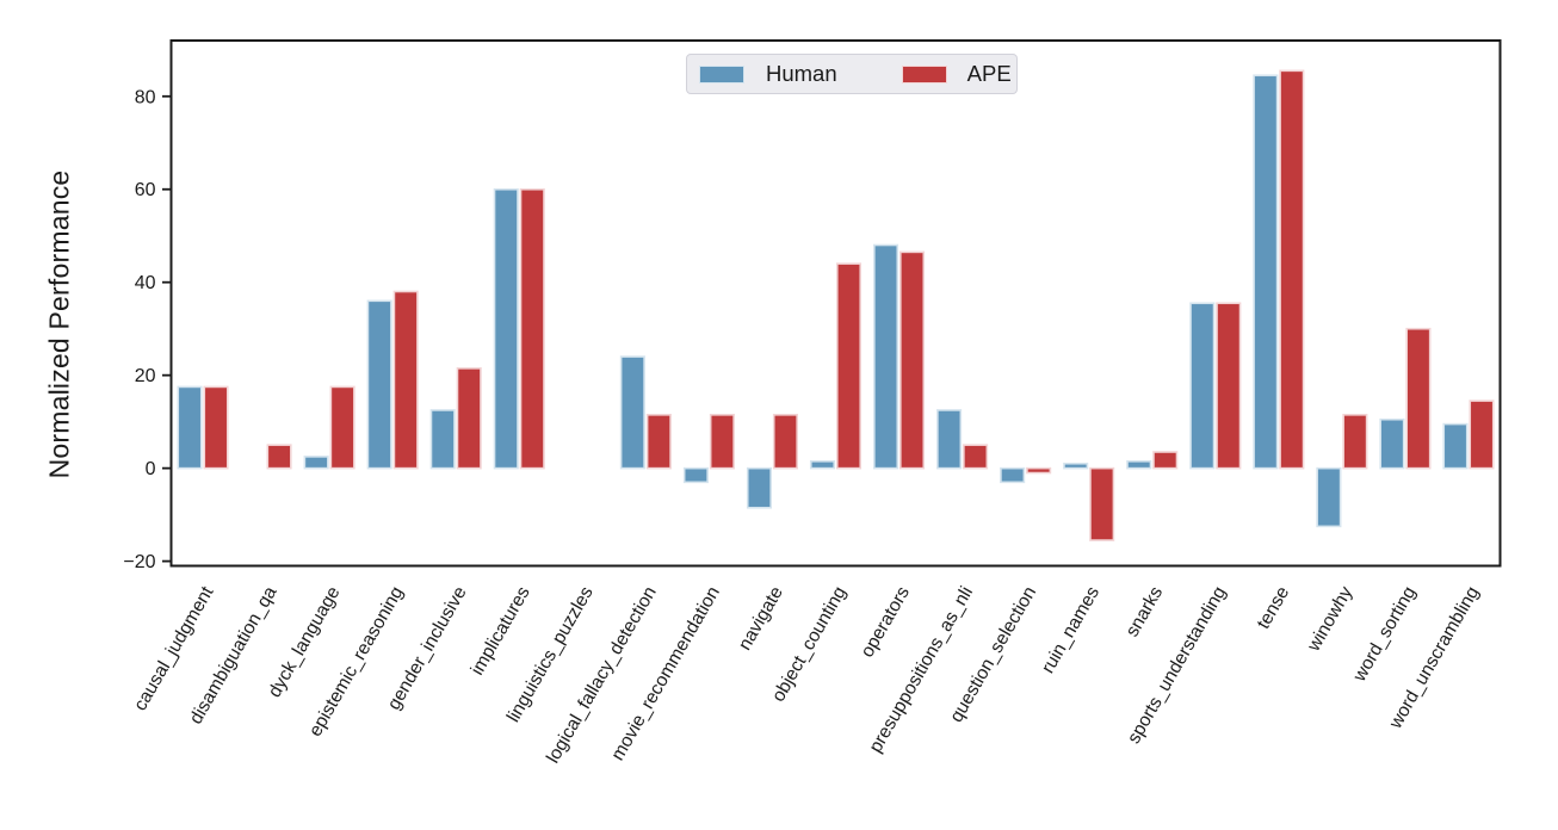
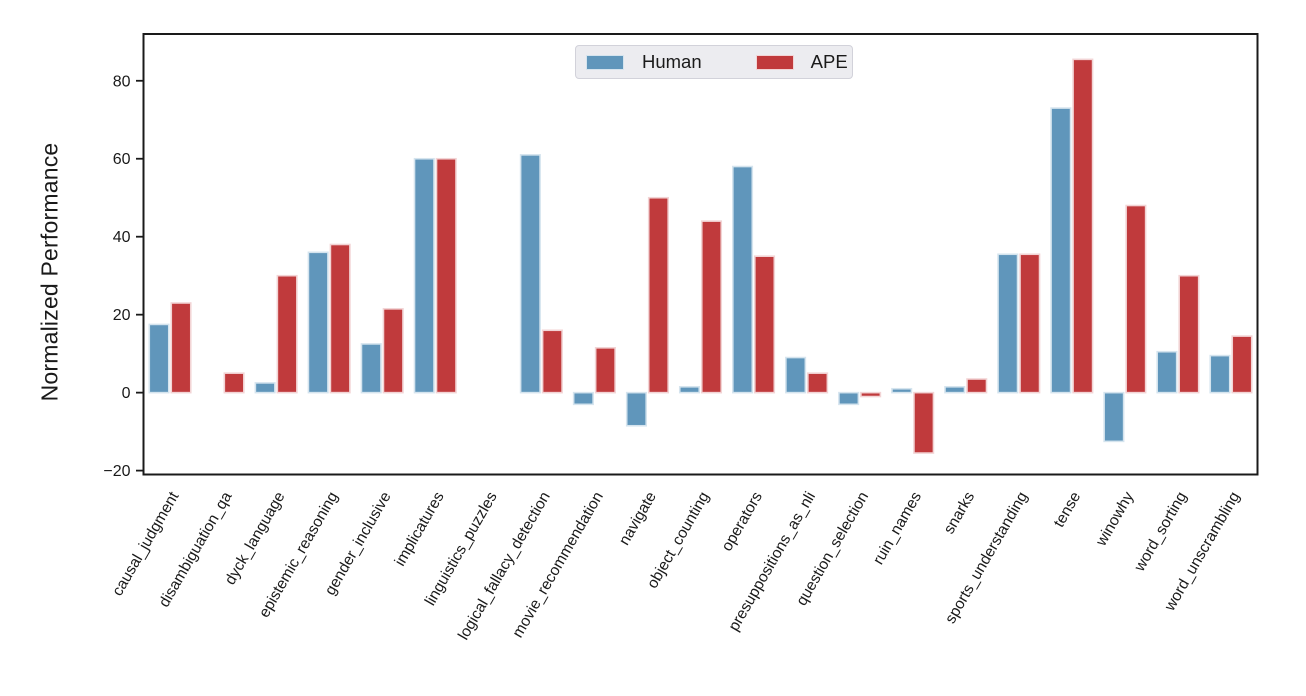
APE/causal_judgment: 18 -> 23
APE/dyck_language: 18 -> 30
Human/logical_fallacy_detection: 24 -> 61
APE/logical_fallacy_detection: 12 -> 16
APE/navigate: 12 -> 50
Human/operators: 48 -> 58
APE/operators: 46 -> 35
Human/presuppositions_as_nli: 12 -> 9
Human/tense: 84 -> 73
APE/winowhy: 12 -> 48
